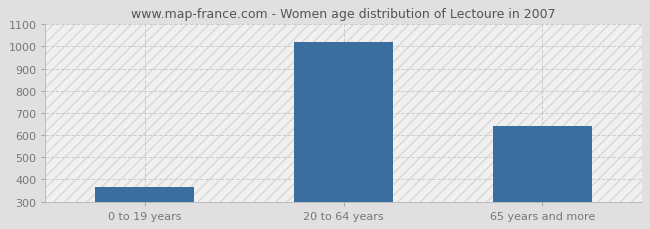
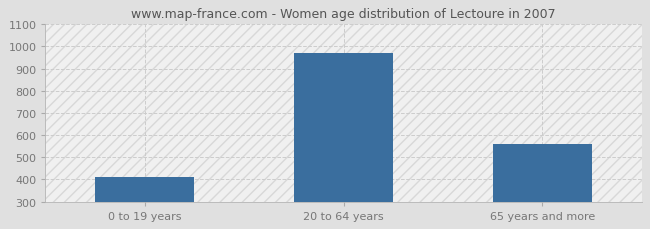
0 to 19 years: 365 -> 410
20 to 64 years: 1020 -> 970
65 years and more: 643 -> 560
